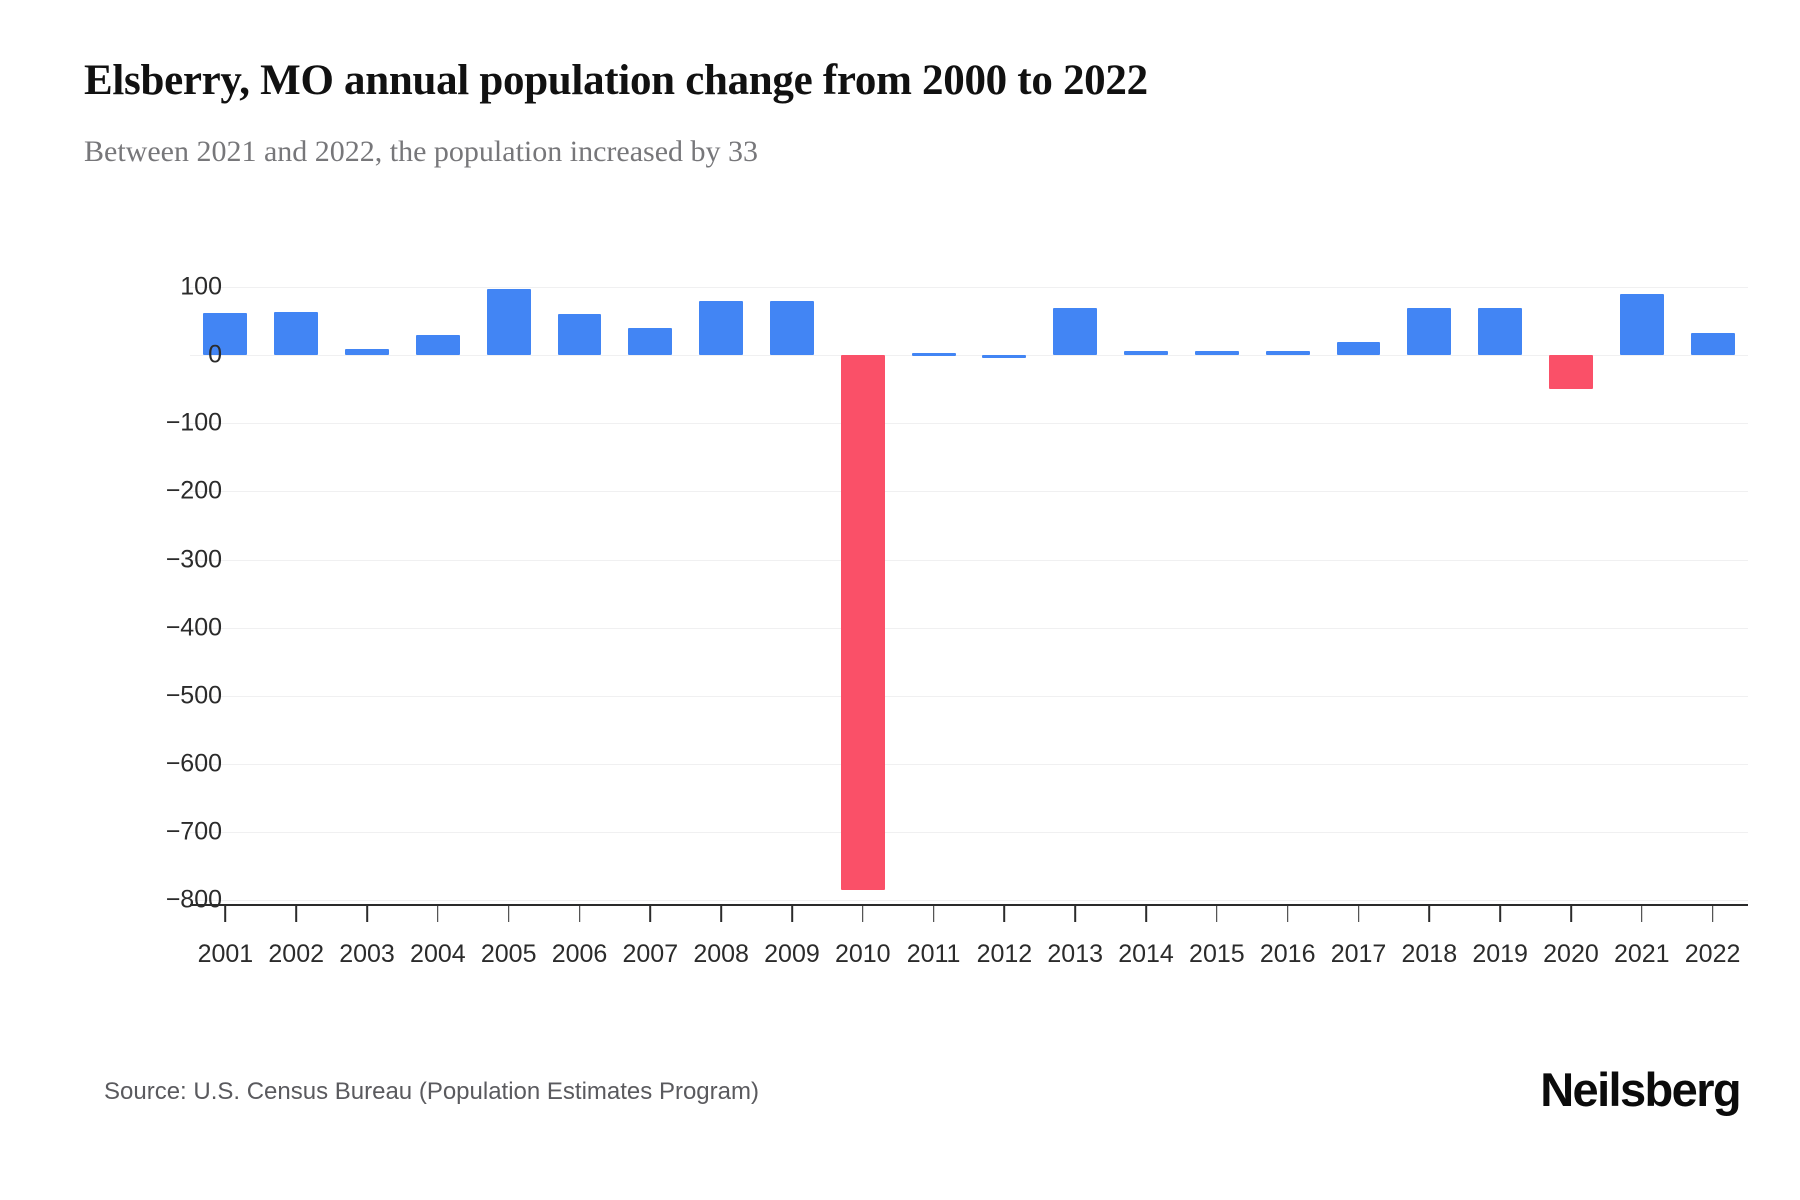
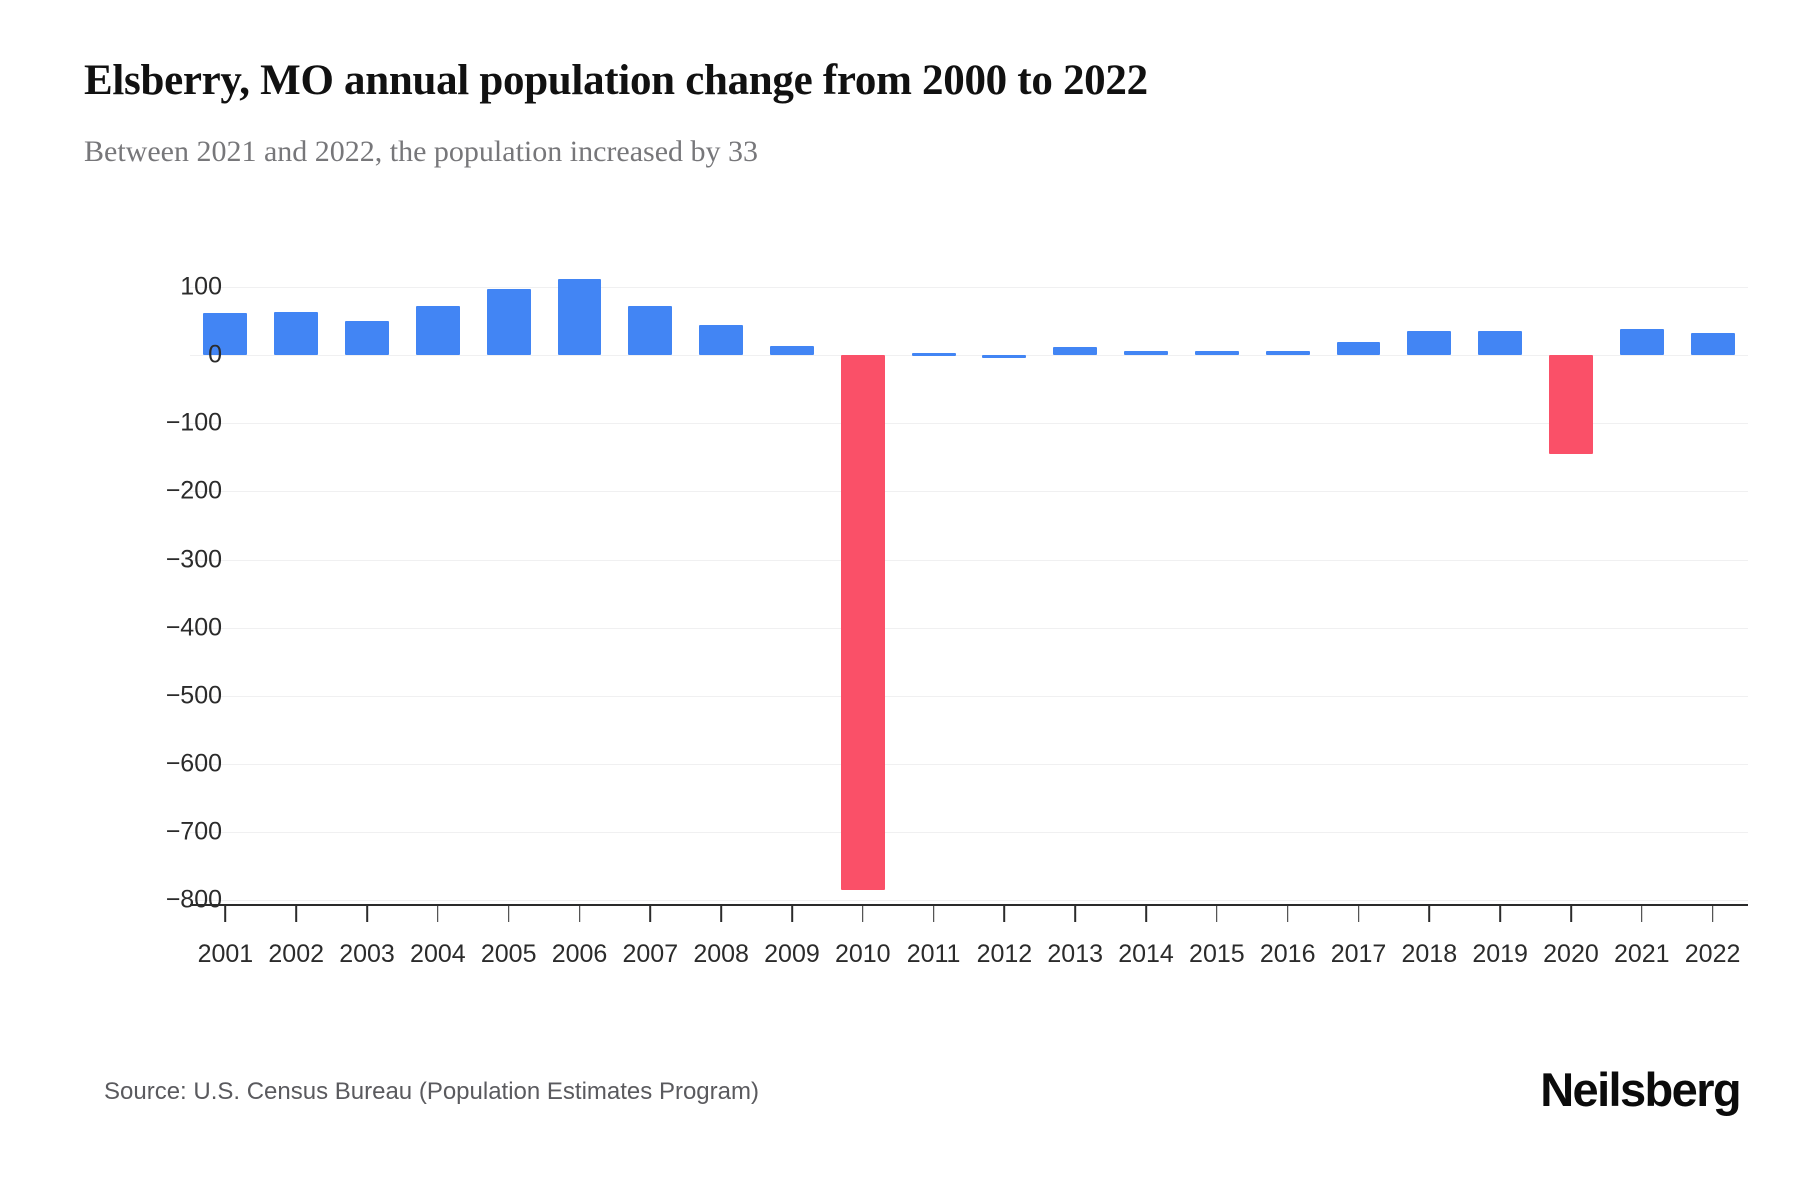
2003: 10 -> 50
2004: 30 -> 70
2006: 60 -> 110
2007: 40 -> 70
2008: 80 -> 40
2009: 80 -> 10
2013: 70 -> 10
2018: 70 -> 40
2019: 70 -> 40
2020: -50 -> -140
2021: 90 -> 40
